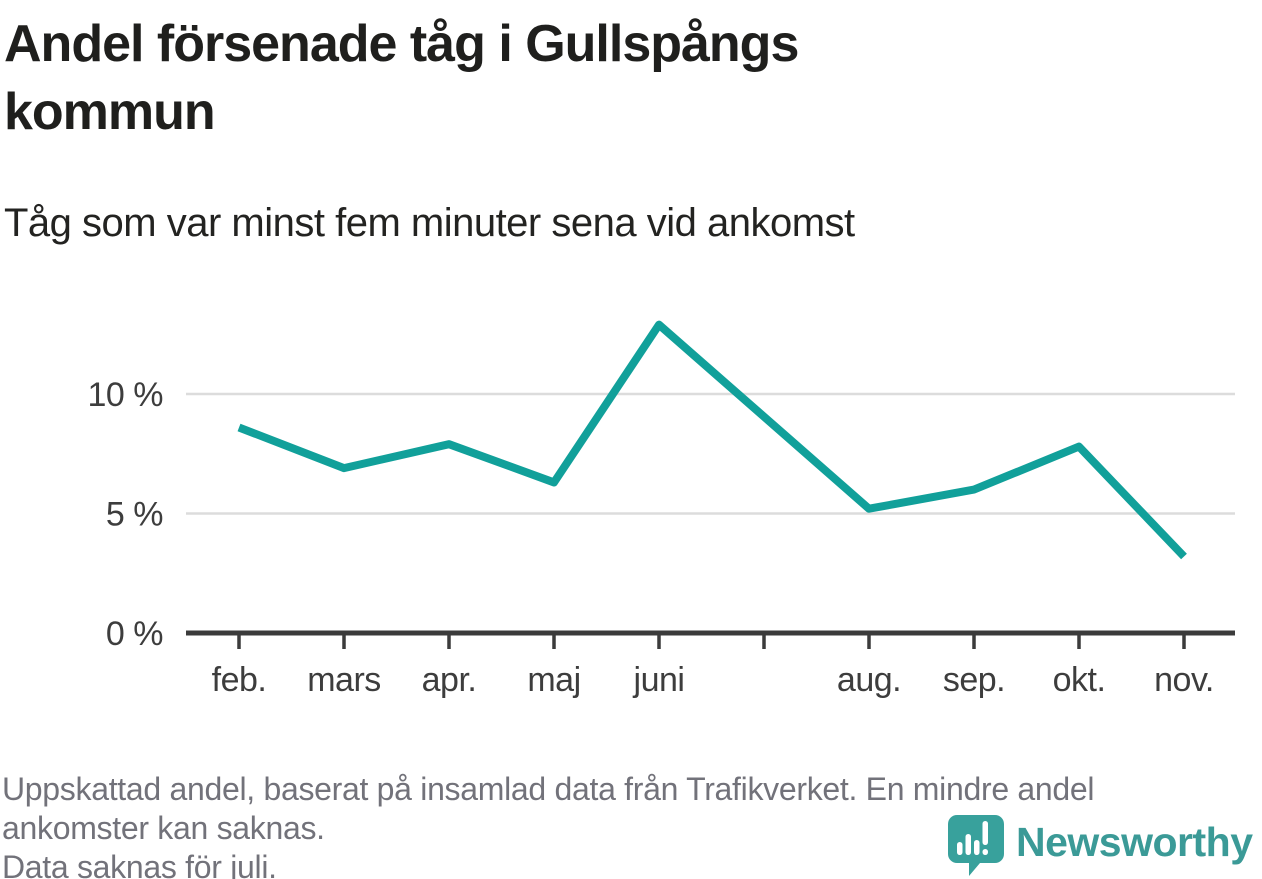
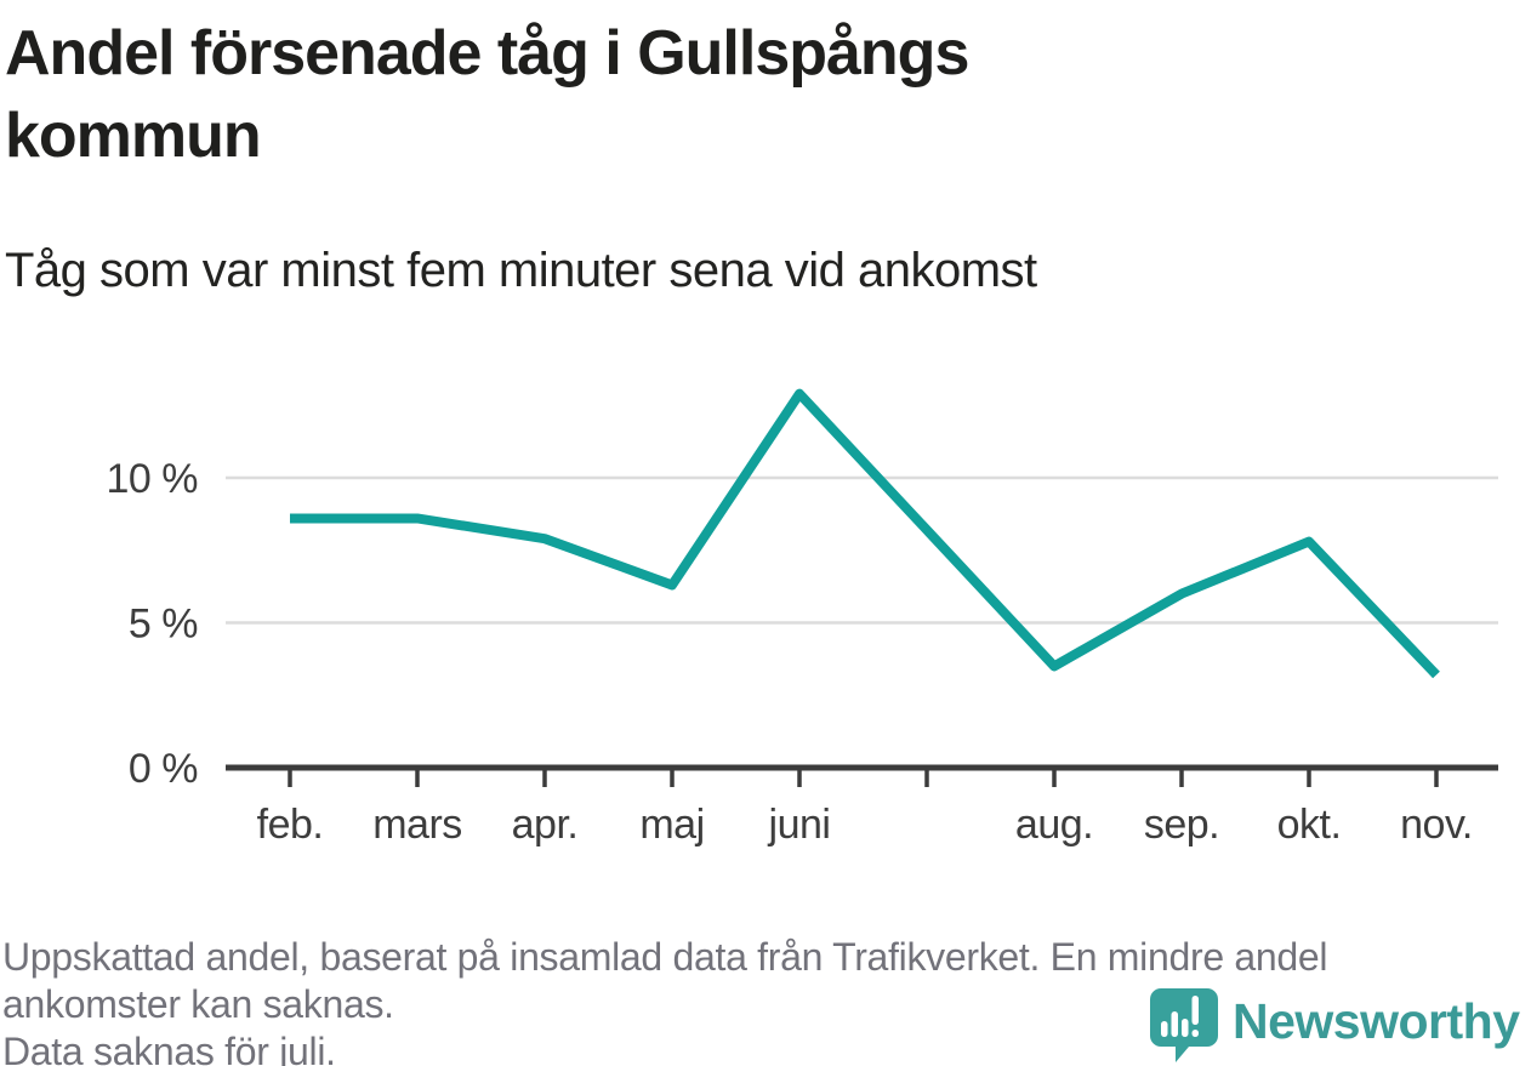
mars: 6.9% -> 8.6%
aug.: 5.2% -> 3.5%
